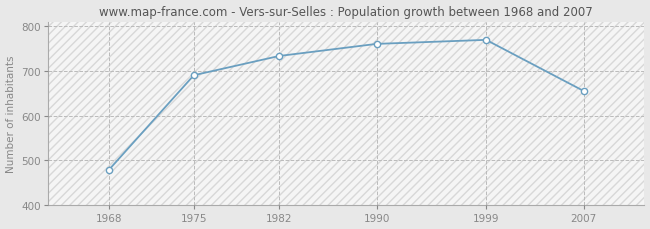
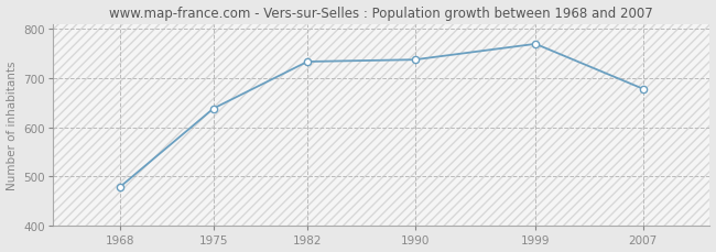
1975: 690 -> 638
1990: 760 -> 737
2007: 655 -> 678
